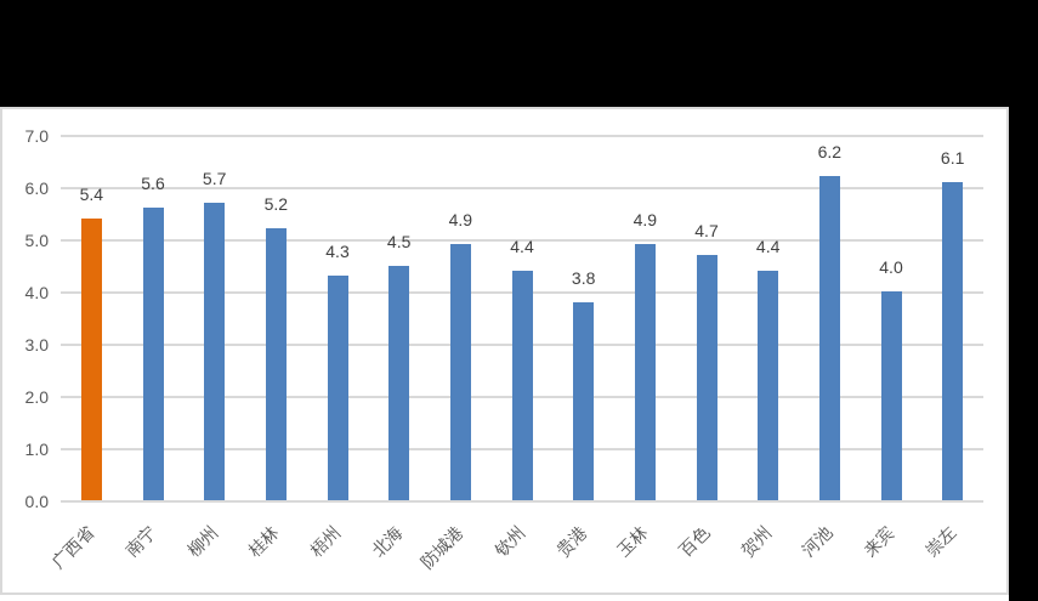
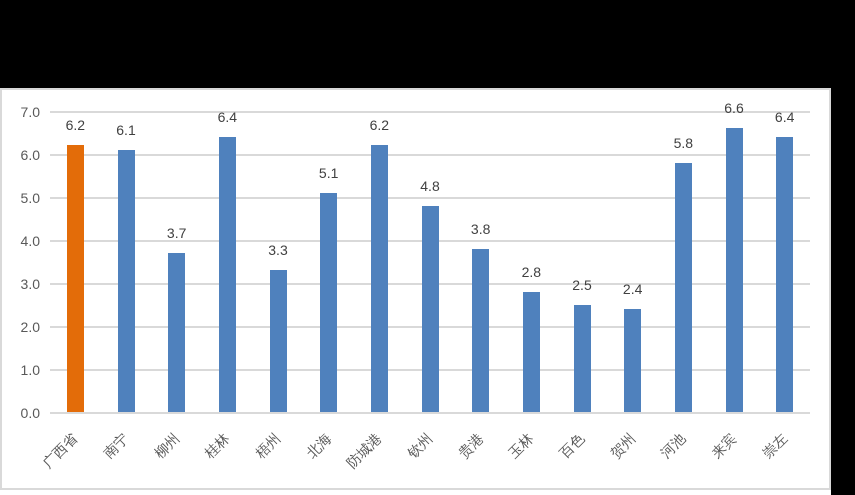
广西省: 5.4 -> 6.2
南宁: 5.6 -> 6.1
柳州: 5.7 -> 3.7
桂林: 5.2 -> 6.4
梧州: 4.3 -> 3.3
北海: 4.5 -> 5.1
防城港: 4.9 -> 6.2
钦州: 4.4 -> 4.8
玉林: 4.9 -> 2.8
百色: 4.7 -> 2.5
贺州: 4.4 -> 2.4
河池: 6.2 -> 5.8
来宾: 4.0 -> 6.6
崇左: 6.1 -> 6.4
